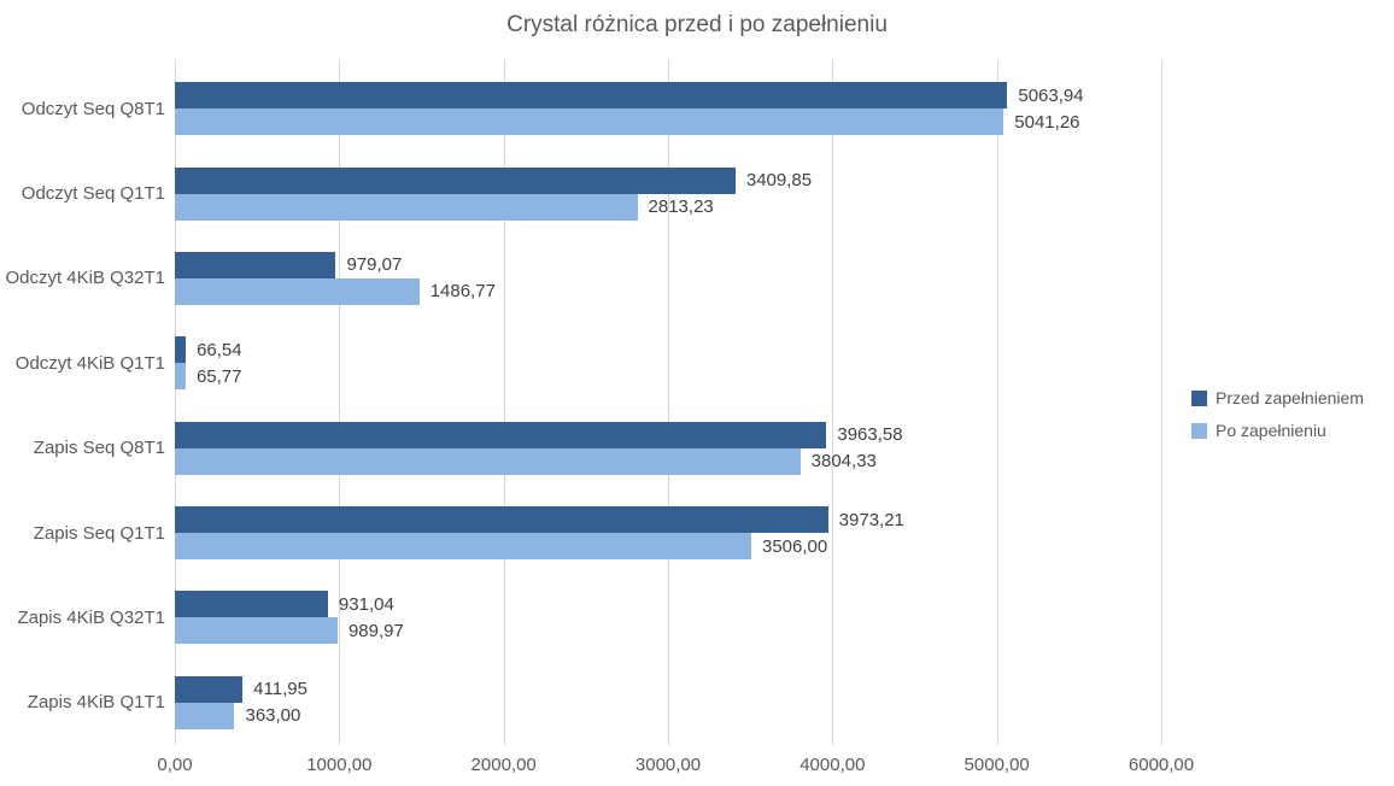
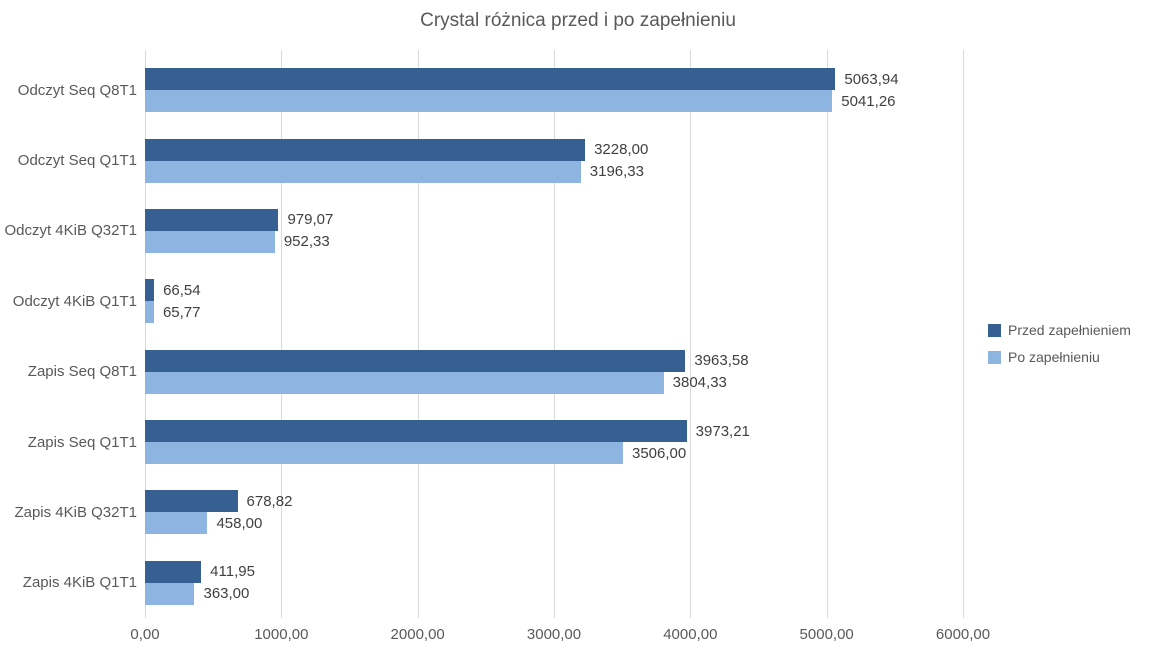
Przed zapełnieniem/Odczyt Seq Q1T1: 3409,85 -> 3228,00
Po zapełnieniu/Odczyt Seq Q1T1: 2813,23 -> 3196,33
Po zapełnieniu/Odczyt 4KiB Q32T1: 1486,77 -> 952,33
Przed zapełnieniem/Zapis 4KiB Q32T1: 931,04 -> 678,82
Po zapełnieniu/Zapis 4KiB Q32T1: 989,97 -> 458,00
